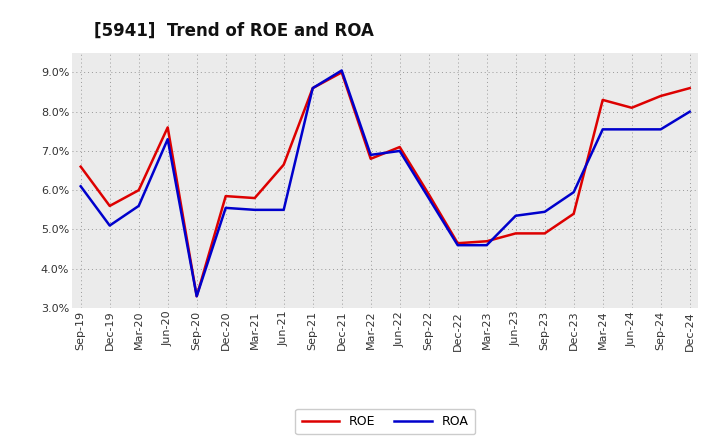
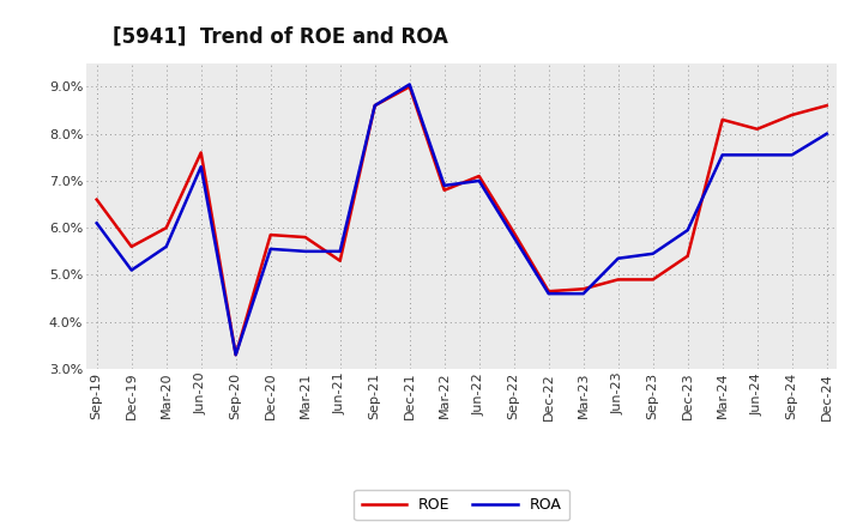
ROE/Jun-21: 6.65% -> 5.30%
